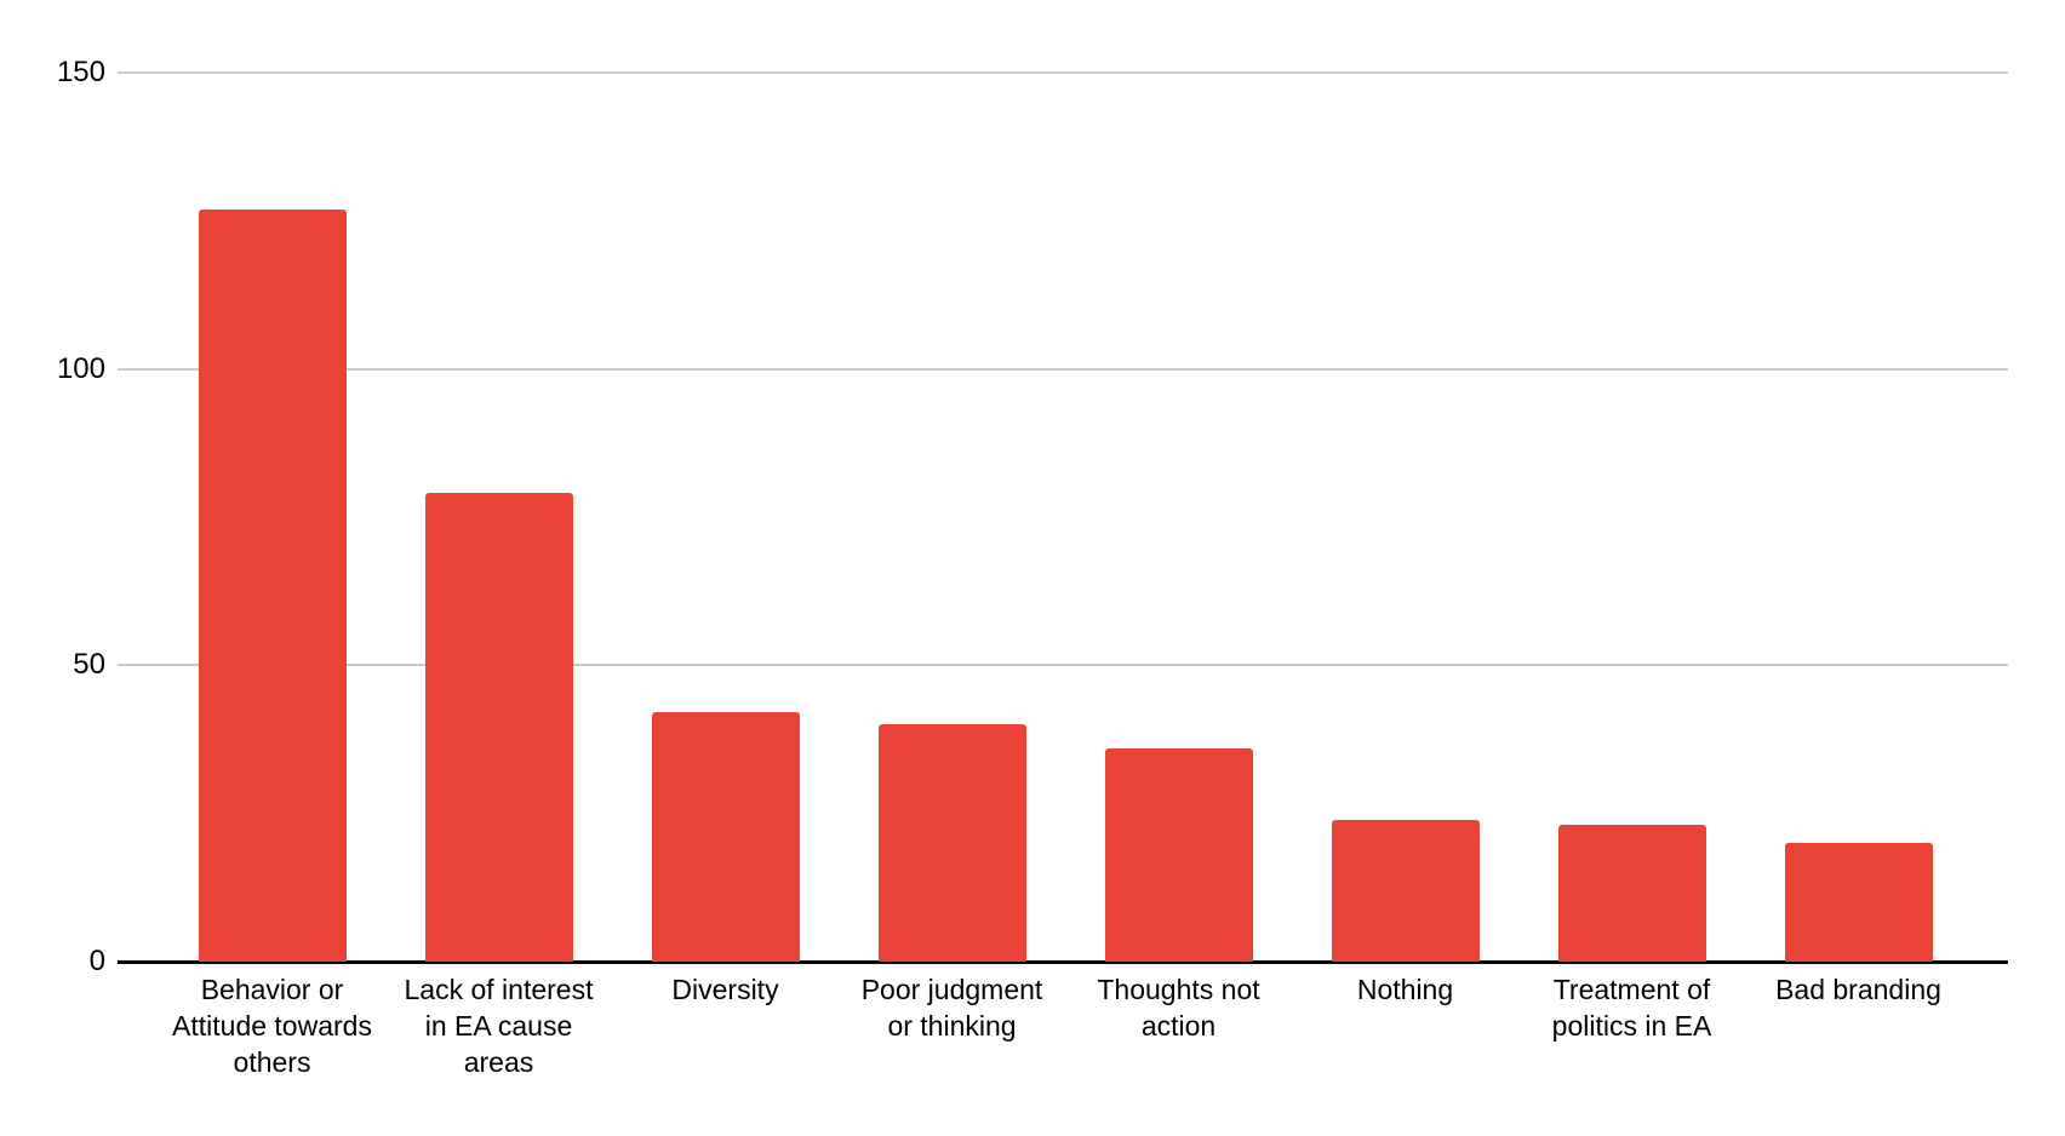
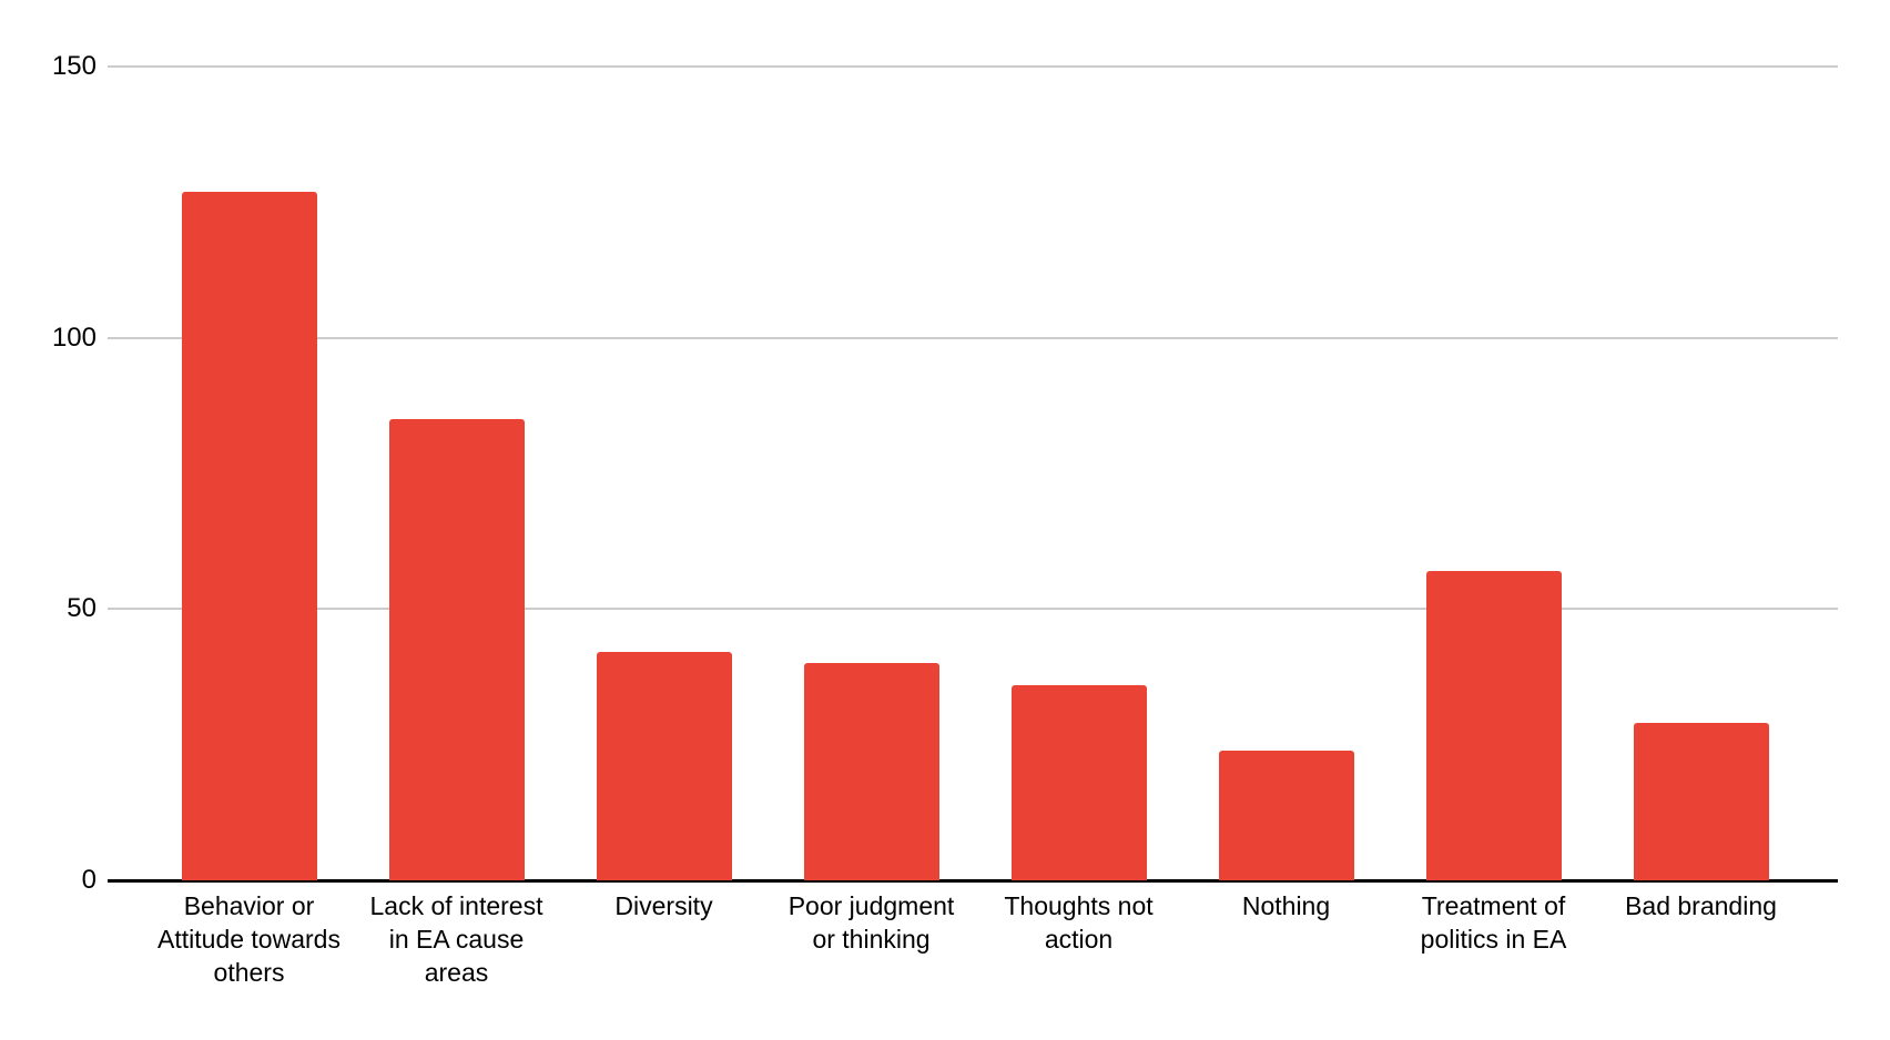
Lack of interest in EA cause areas: 79 -> 85
Treatment of politics in EA: 23 -> 57
Bad branding: 20 -> 29
